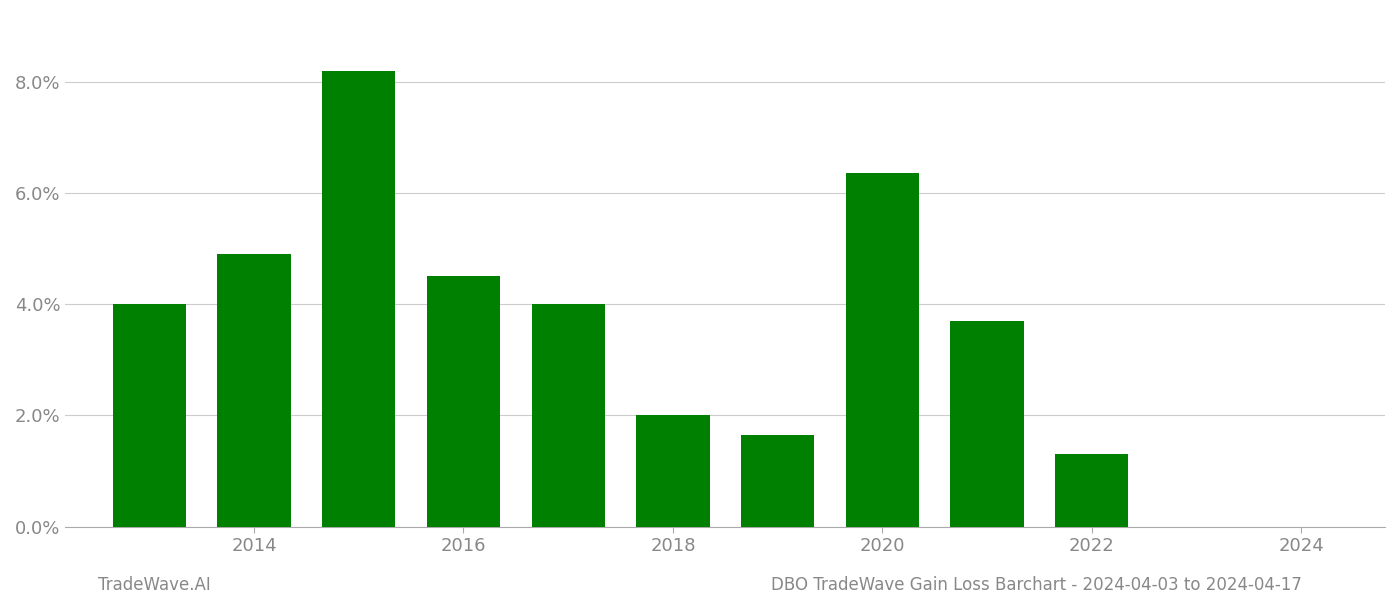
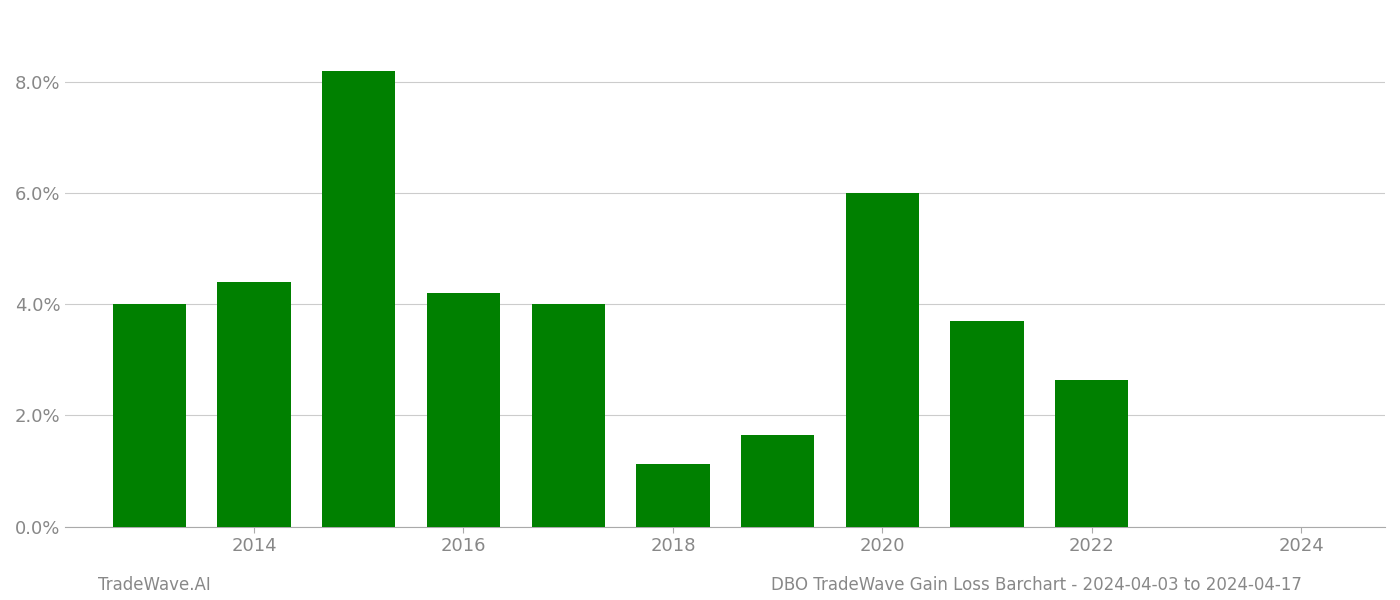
2014: 4.90% -> 4.40%
2016: 4.50% -> 4.20%
2018: 2.00% -> 1.12%
2020: 6.35% -> 6.00%
2022: 1.30% -> 2.64%
